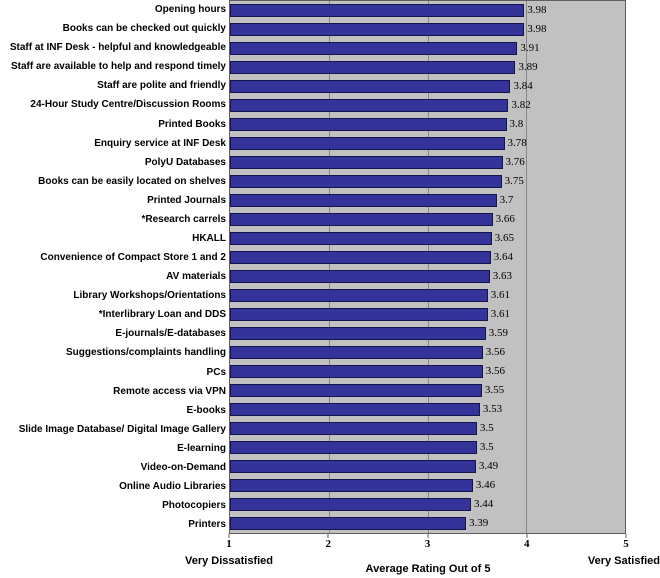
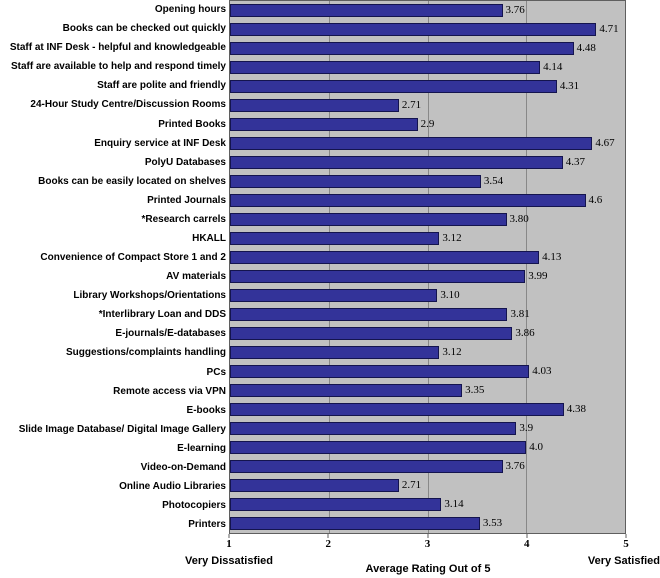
Opening hours: 3.98 -> 3.76
Books can be checked out quickly: 3.98 -> 4.71
Staff at INF Desk - helpful and knowledgeable: 3.91 -> 4.48
Staff are available to help and respond timely: 3.89 -> 4.14
Staff are polite and friendly: 3.84 -> 4.31
24-Hour Study Centre/Discussion Rooms: 3.82 -> 2.71
Printed Books: 3.8 -> 2.9
Enquiry service at INF Desk: 3.78 -> 4.67
PolyU Databases: 3.76 -> 4.37
Books can be easily located on shelves: 3.75 -> 3.54
Printed Journals: 3.7 -> 4.6
*Research carrels: 3.66 -> 3.80
HKALL: 3.65 -> 3.12
Convenience of Compact Store 1 and 2: 3.64 -> 4.13
AV materials: 3.63 -> 3.99
Library Workshops/Orientations: 3.61 -> 3.10
*Interlibrary Loan and DDS: 3.61 -> 3.81
E-journals/E-databases: 3.59 -> 3.86
Suggestions/complaints handling: 3.56 -> 3.12
PCs: 3.56 -> 4.03
Remote access via VPN: 3.55 -> 3.35
E-books: 3.53 -> 4.38
Slide Image Database/ Digital Image Gallery: 3.5 -> 3.9
E-learning: 3.5 -> 4.0
Video-on-Demand: 3.49 -> 3.76
Online Audio Libraries: 3.46 -> 2.71
Photocopiers: 3.44 -> 3.14
Printers: 3.39 -> 3.53
